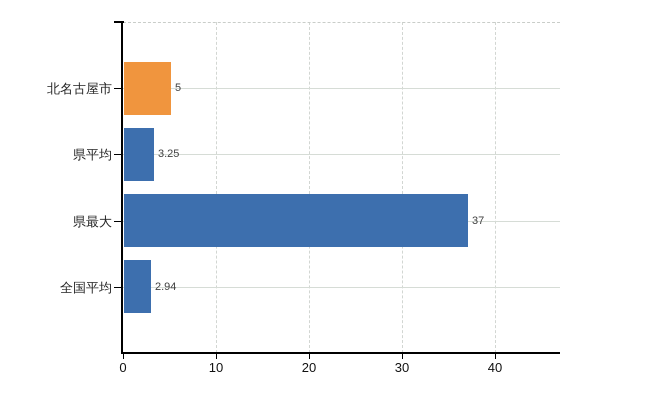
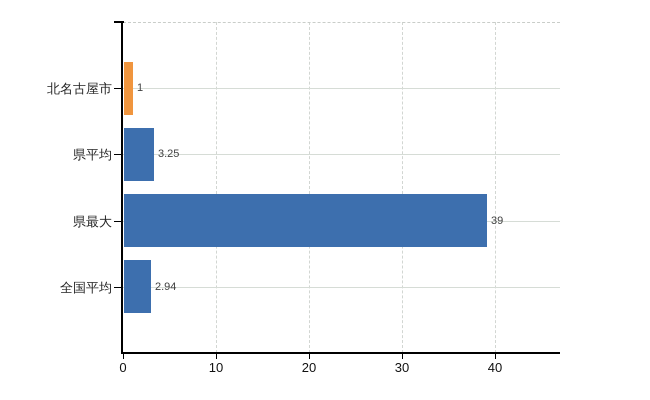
北名古屋市: 5 -> 1
県最大: 37 -> 39
